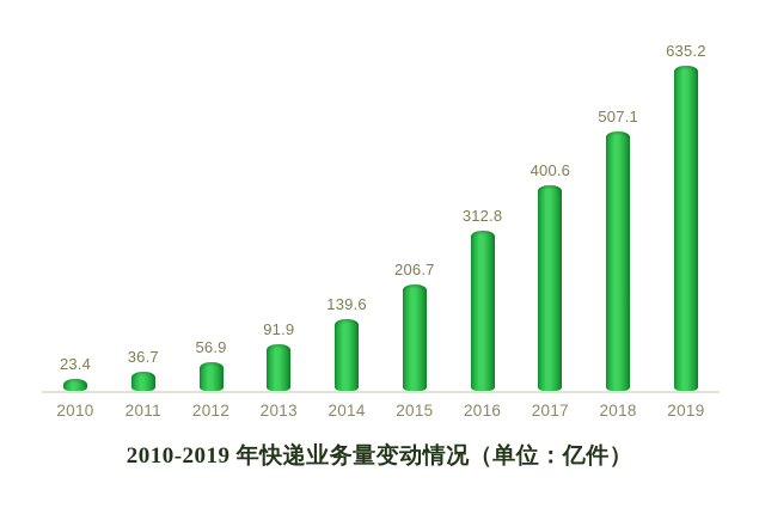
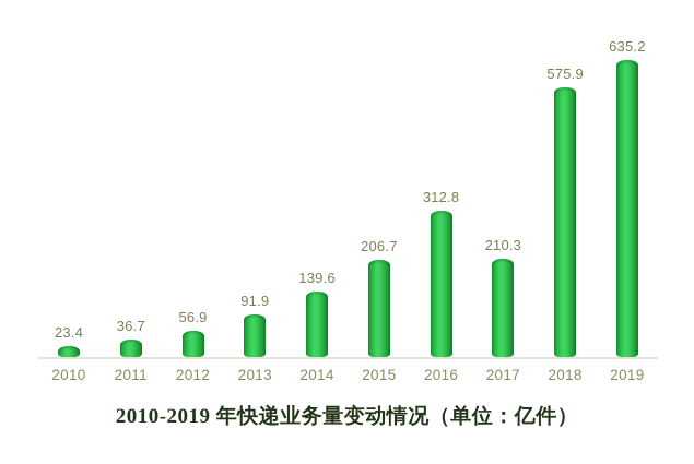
2017: 400.6 -> 210.3
2018: 507.1 -> 575.9
